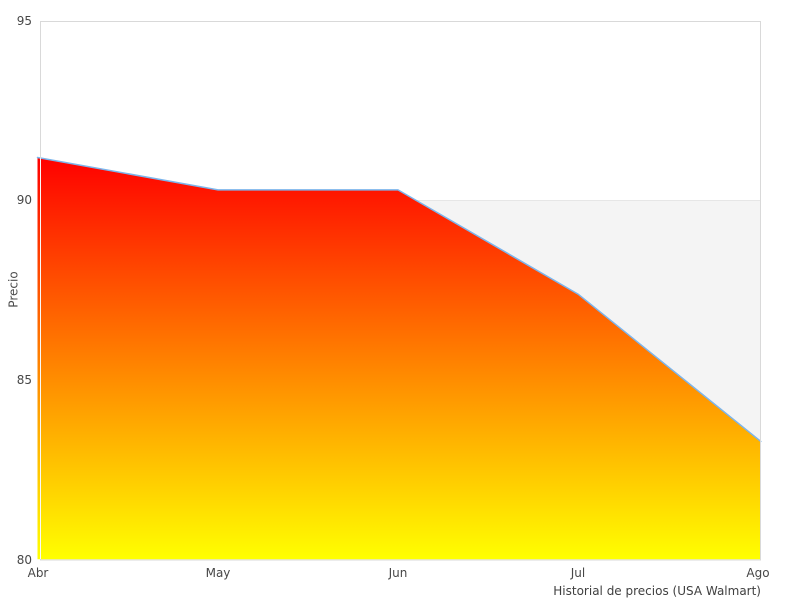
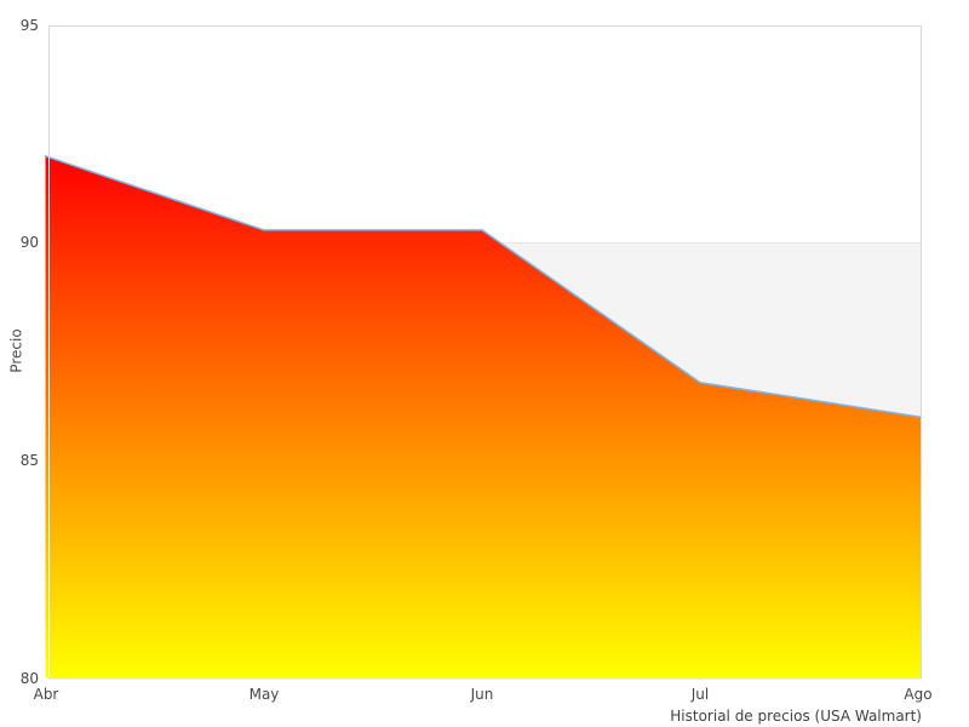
Abr: 91.2 -> 92.0
Jul: 87.4 -> 86.8
Ago: 83.3 -> 86.0
